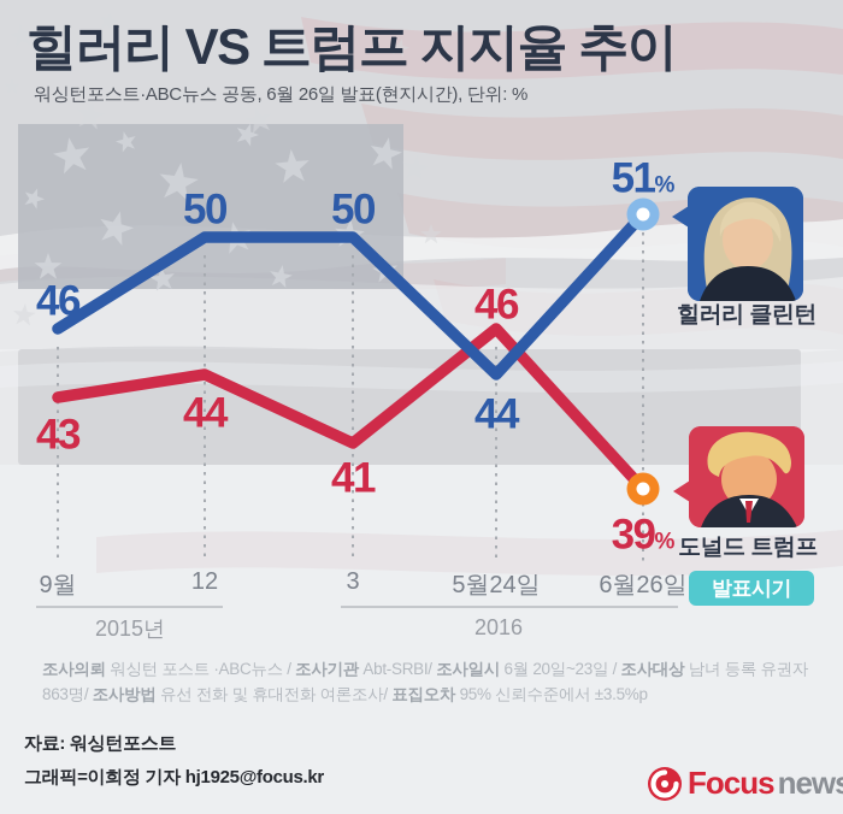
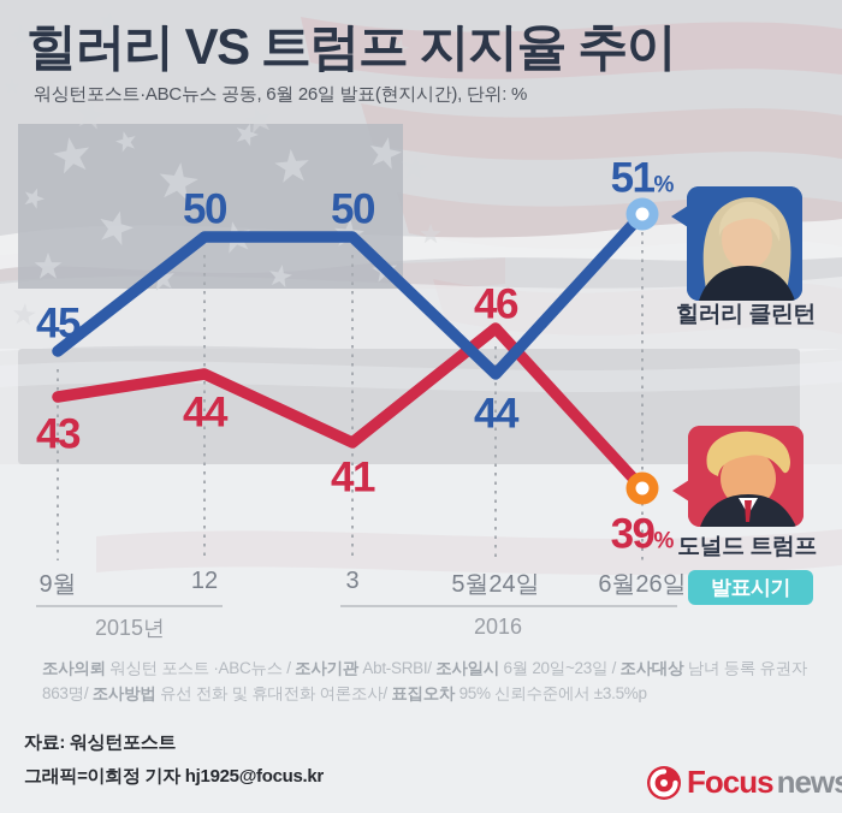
힐러리 클린턴/9월: 46 -> 45
